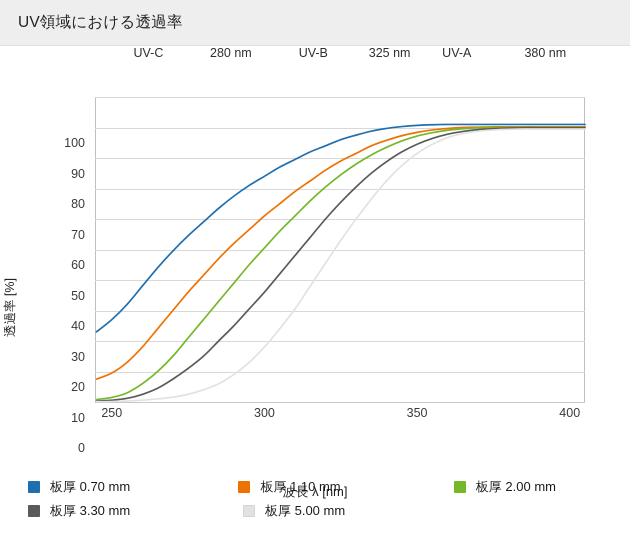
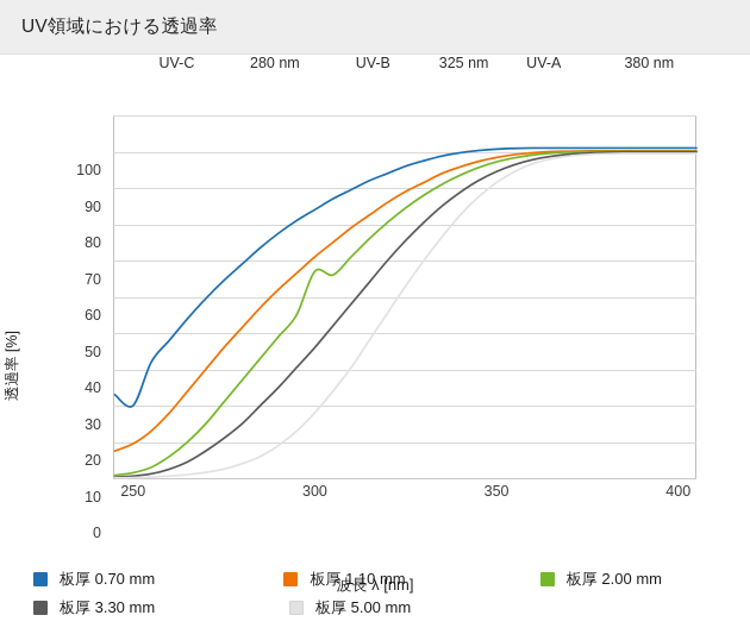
板厚 0.70 mm/250: 27 -> 20
板厚 2.00 mm/300: 50 -> 57
